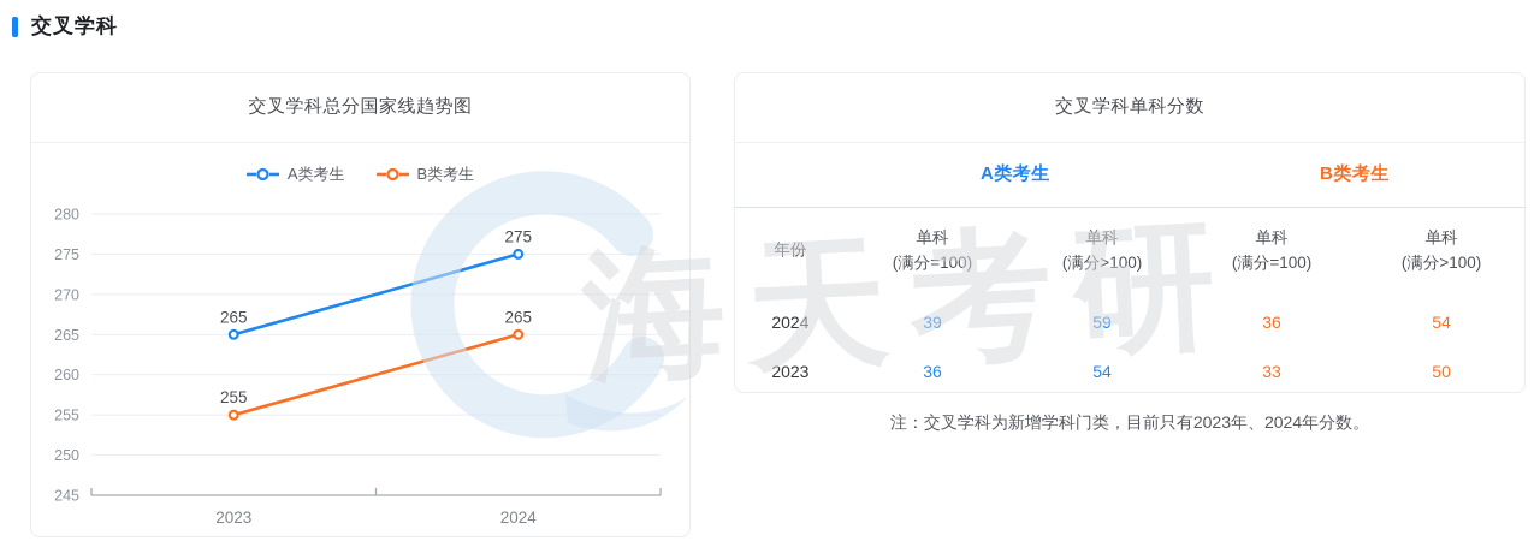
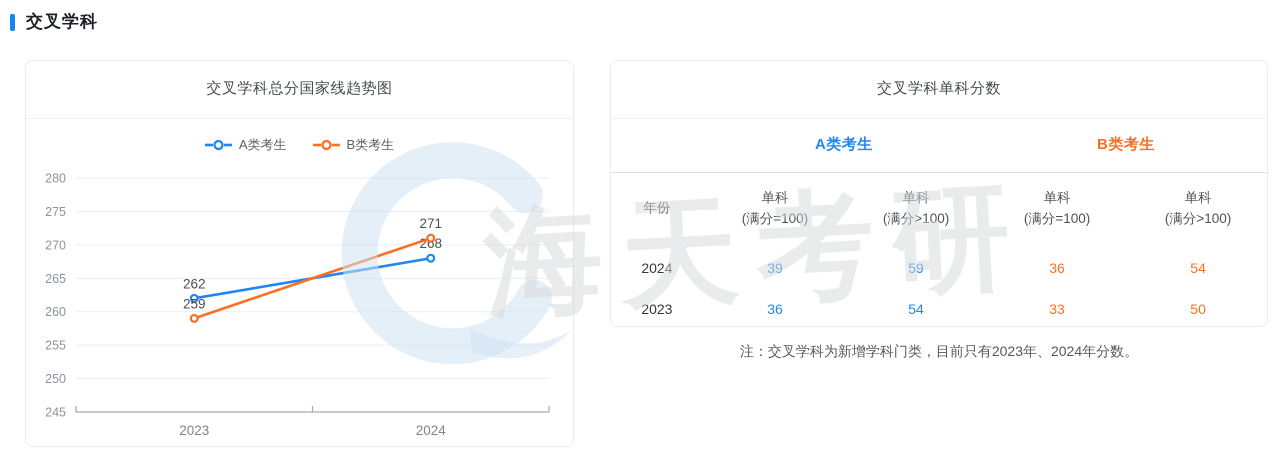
A类考生/2023: 265 -> 262
B类考生/2023: 255 -> 259
A类考生/2024: 275 -> 268
B类考生/2024: 265 -> 271
